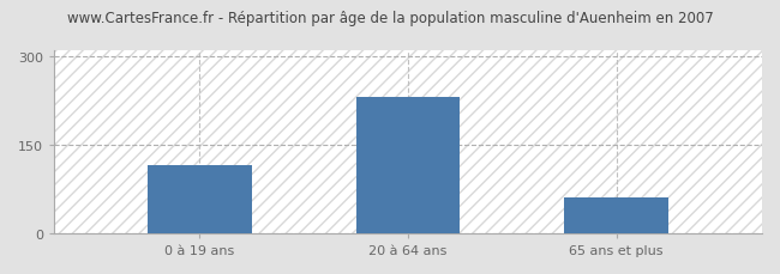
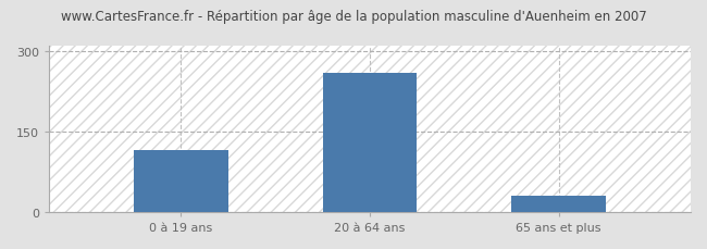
20 à 64 ans: 230 -> 258
65 ans et plus: 60 -> 30
